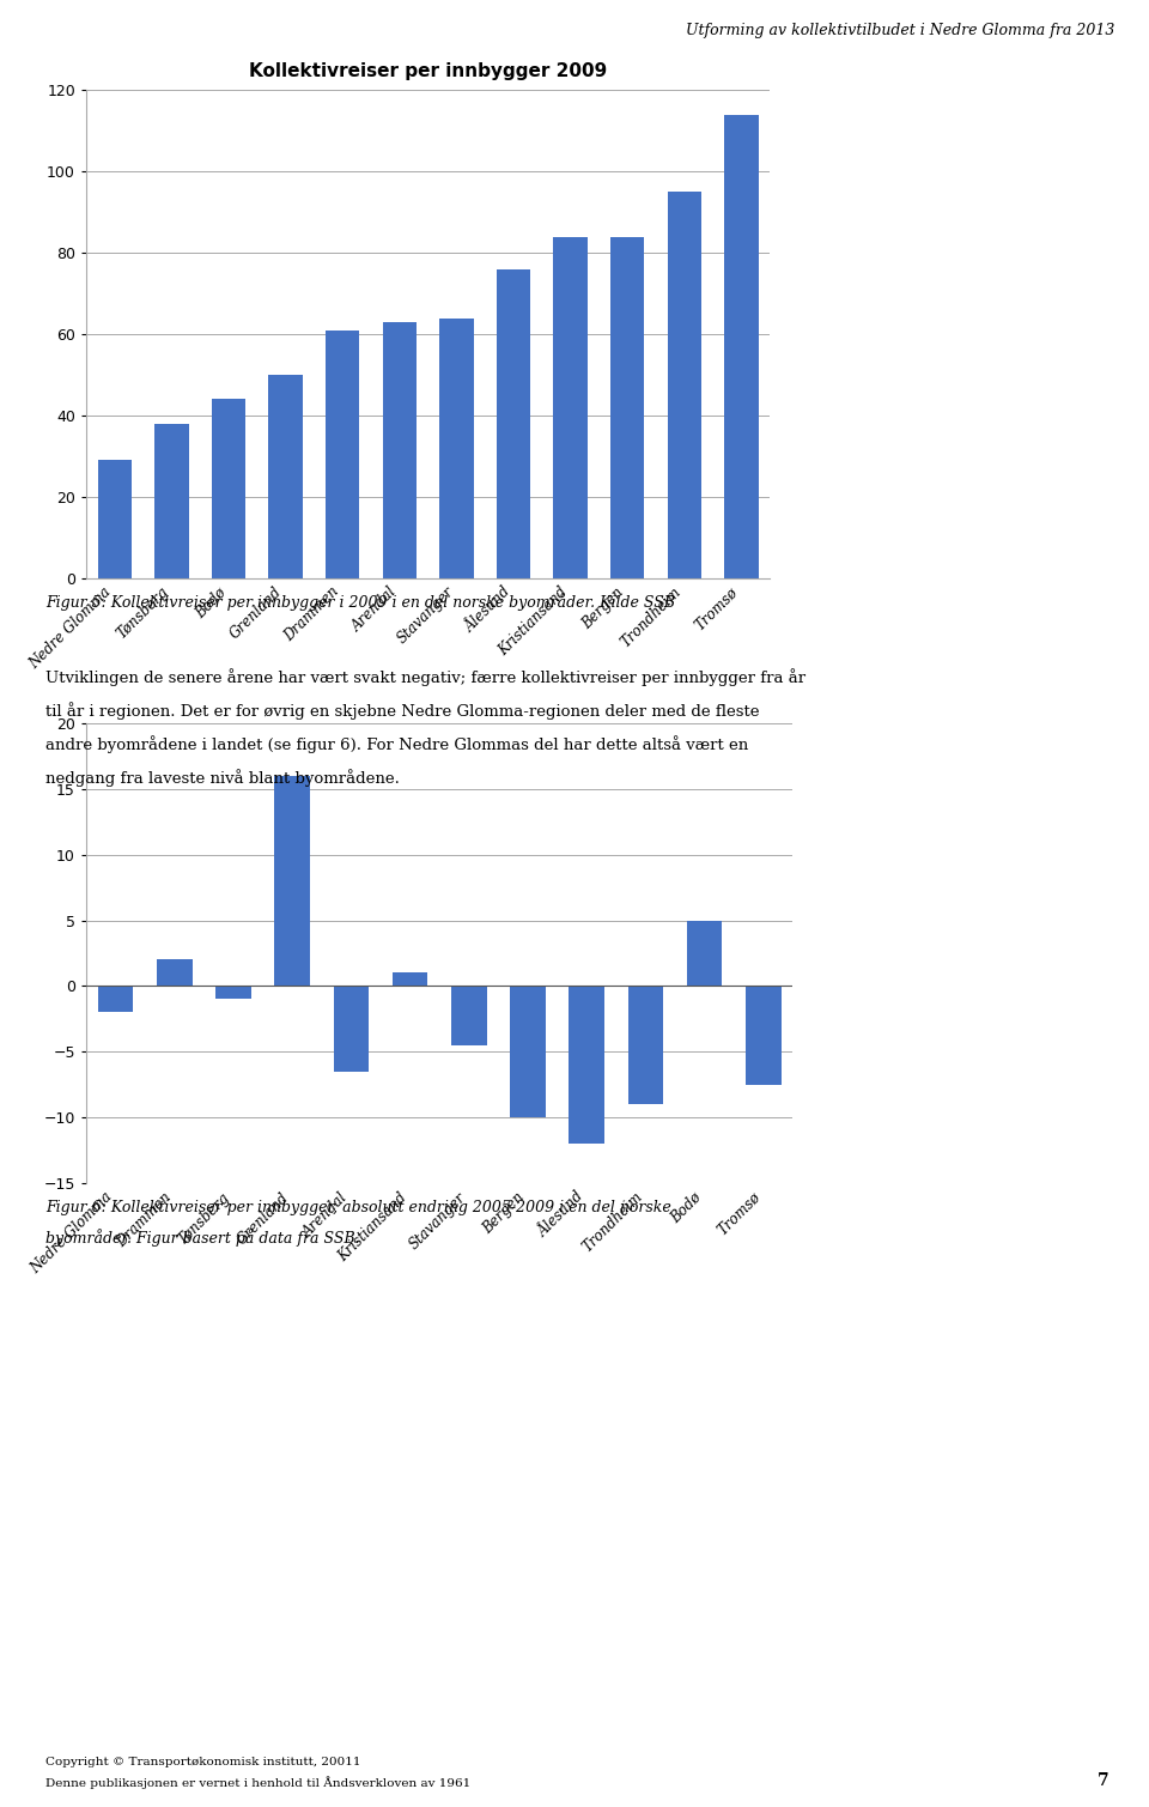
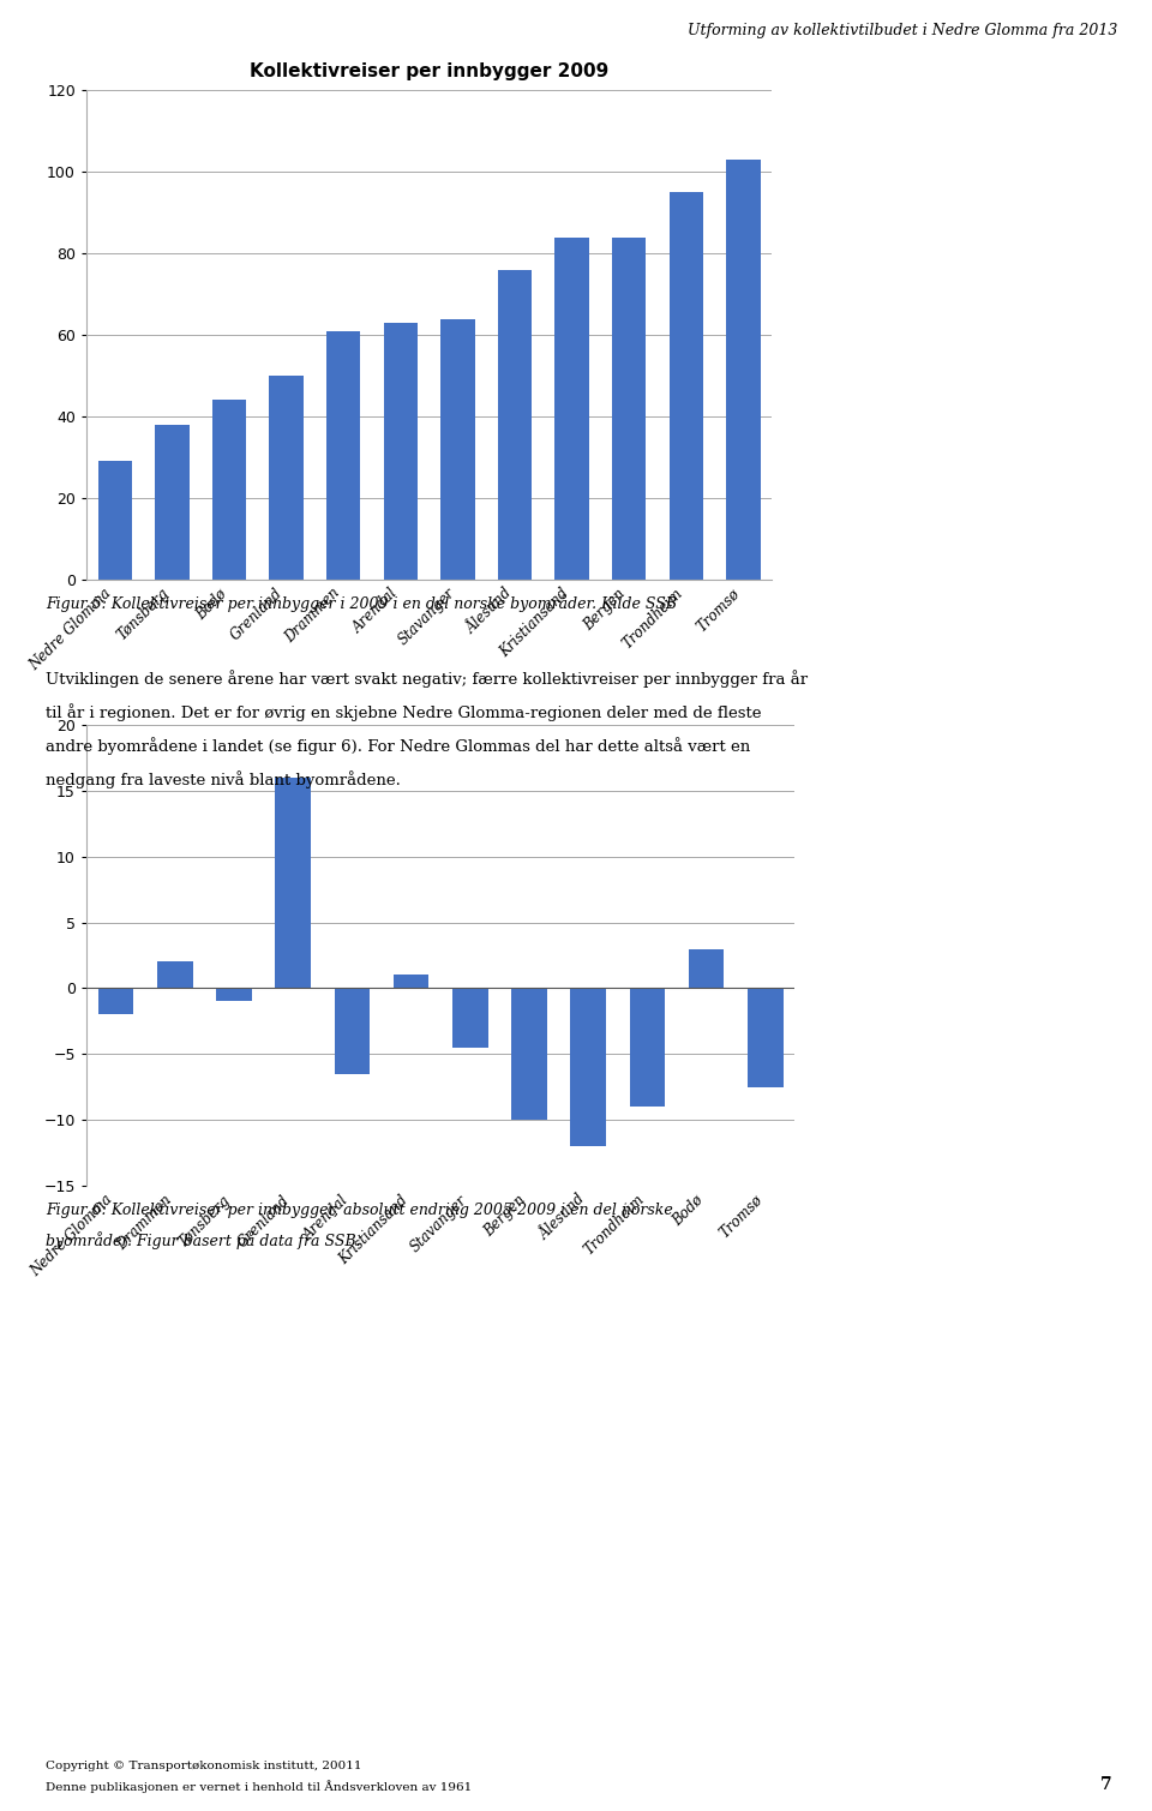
Kollektivreiser per innbygger 2009/Tromsø: 114 -> 103
Bodø: 5.0 -> 3.0
